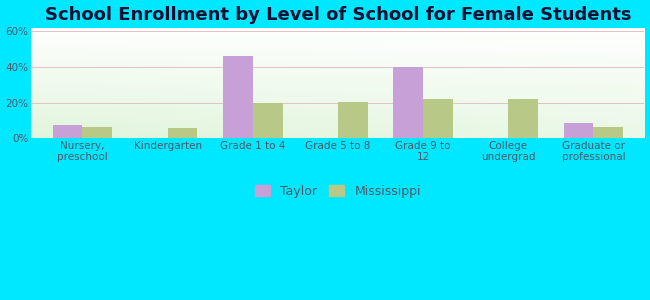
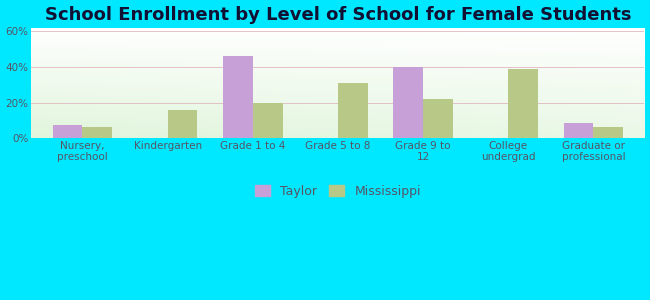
Mississippi/Kindergarten: 6% -> 16%
Mississippi/Grade 5 to 8: 20% -> 31%
Mississippi/College undergrad: 22% -> 39%
